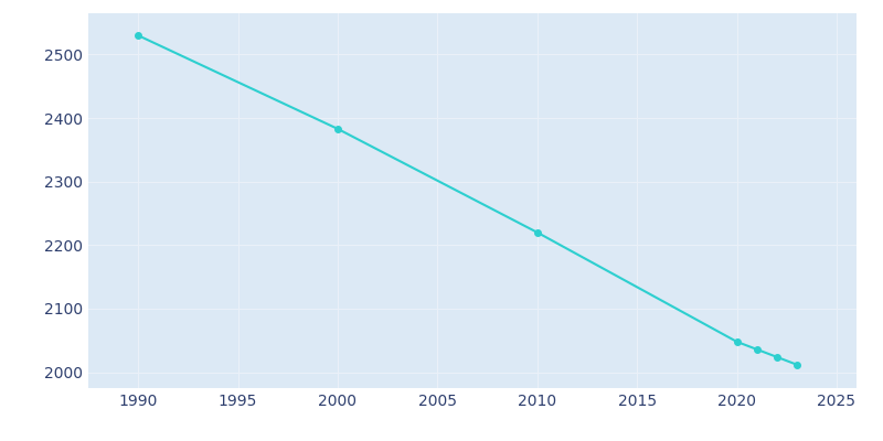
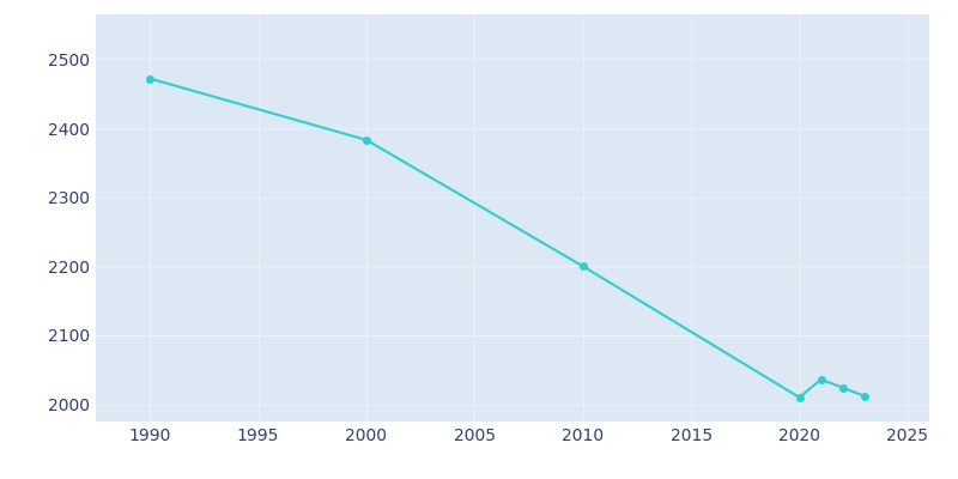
1990: 2530 -> 2472
2010: 2220 -> 2200
2020: 2048 -> 2010
